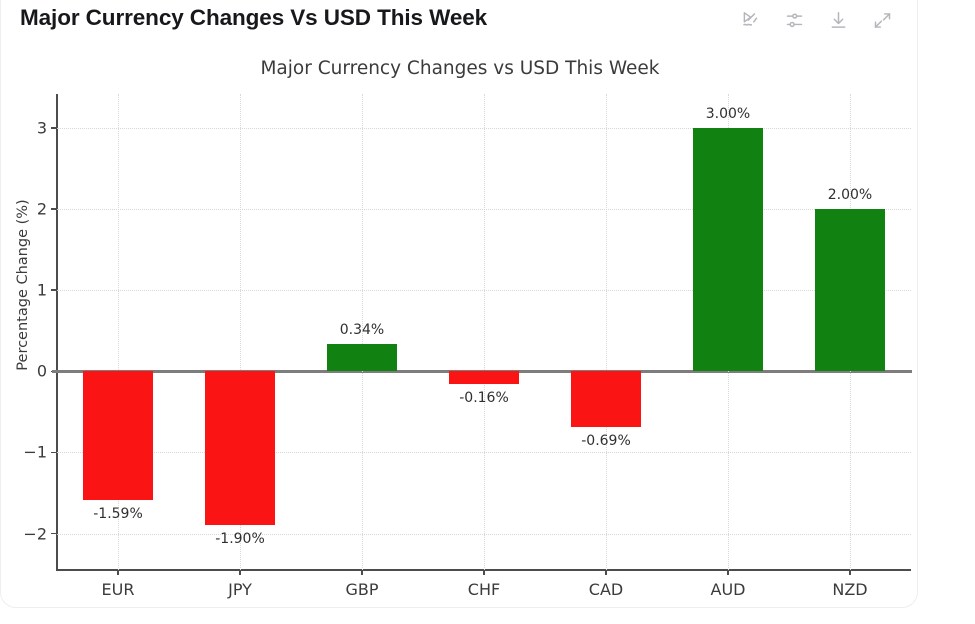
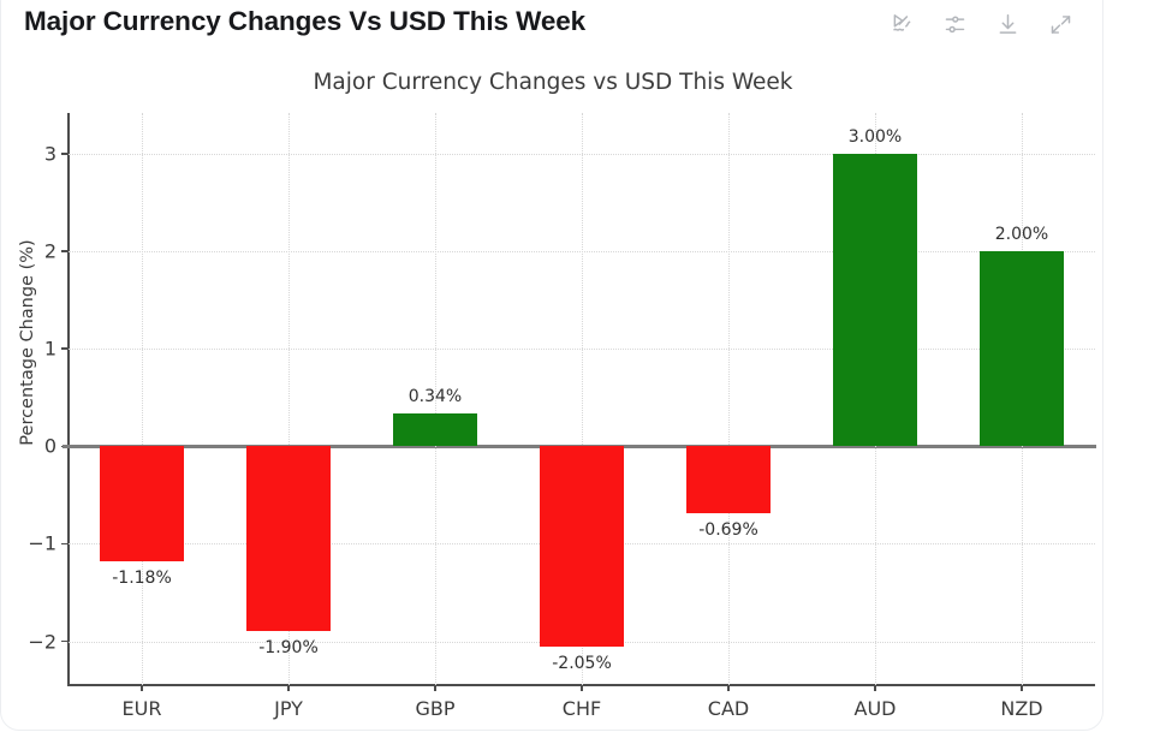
EUR: -1.59% -> -1.18%
CHF: -0.16% -> -2.05%
